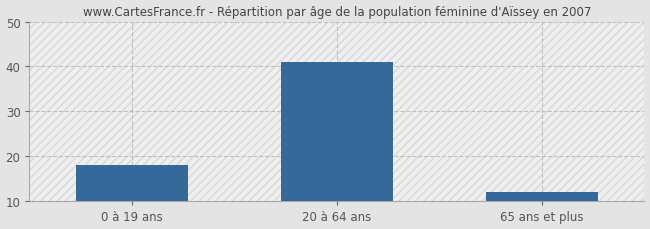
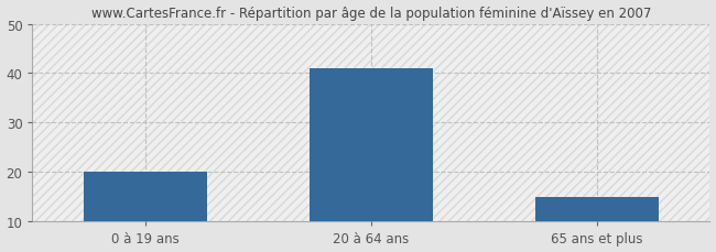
0 à 19 ans: 18 -> 20
65 ans et plus: 12 -> 15
